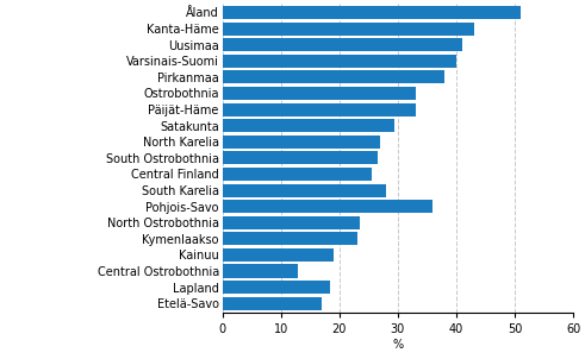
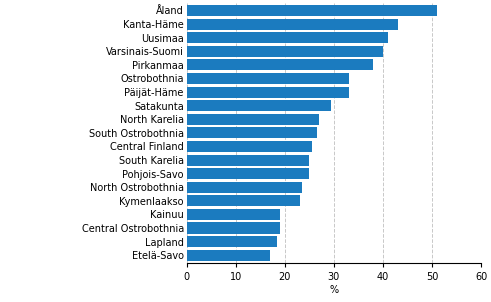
South Karelia: 28.0 -> 25.0
Pohjois-Savo: 36.0 -> 25.0
Central Ostrobothnia: 13.0 -> 19.0
